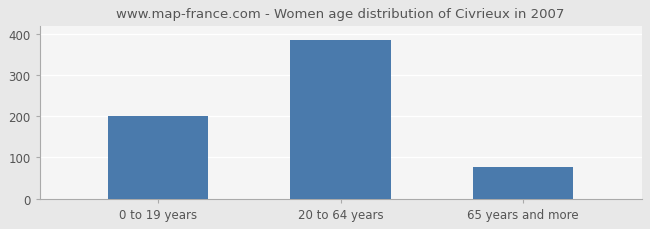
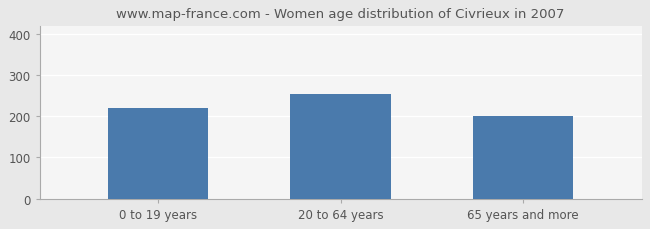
0 to 19 years: 200 -> 220
20 to 64 years: 386 -> 255
65 years and more: 78 -> 200
